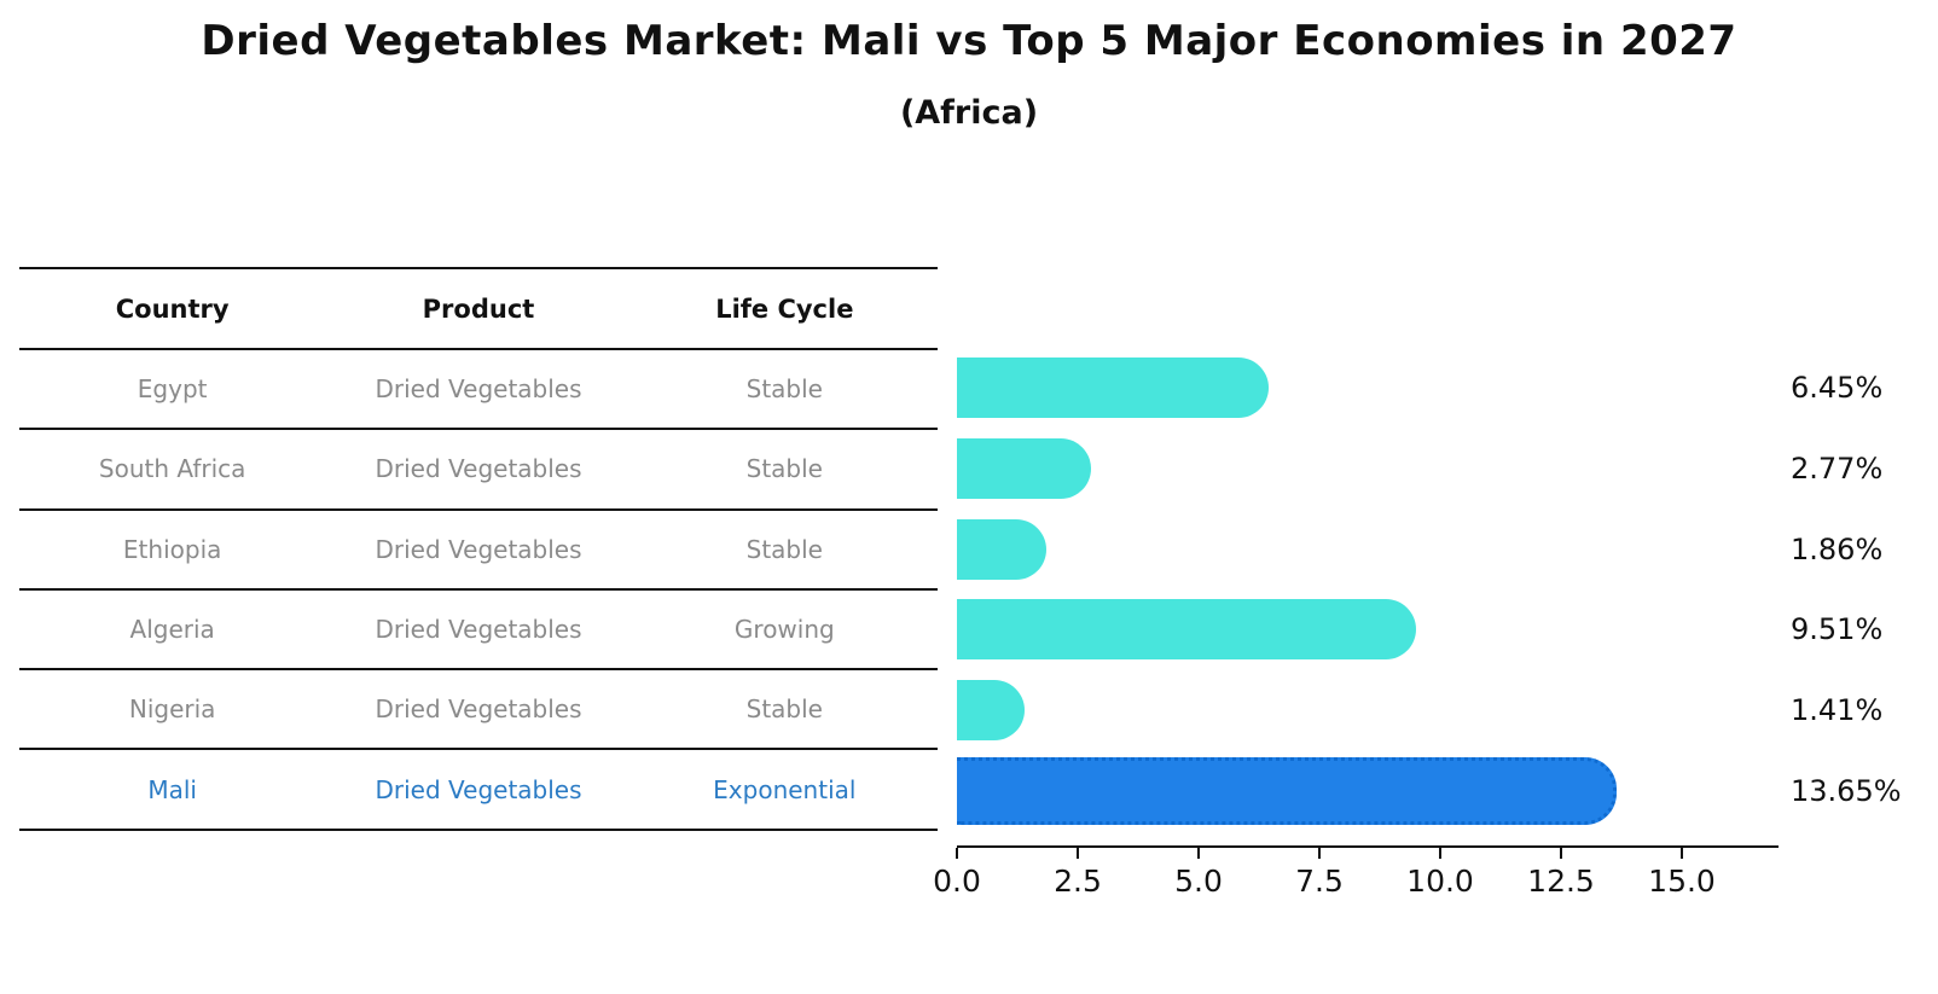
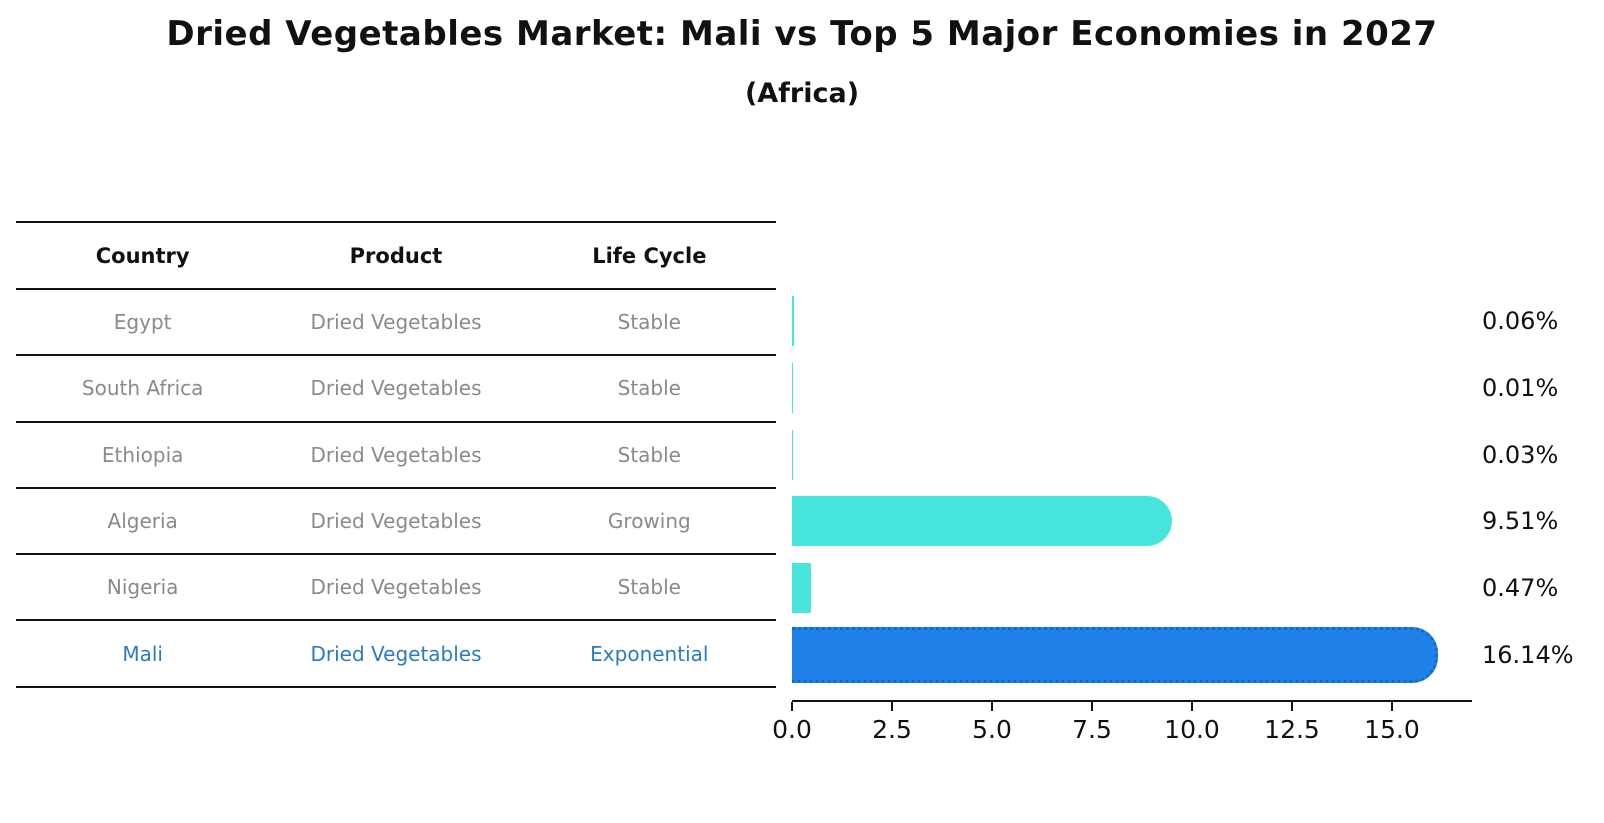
Egypt: 6.45% -> 0.06%
South Africa: 2.77% -> 0.01%
Ethiopia: 1.86% -> 0.03%
Nigeria: 1.41% -> 0.47%
Mali: 13.65% -> 16.14%
